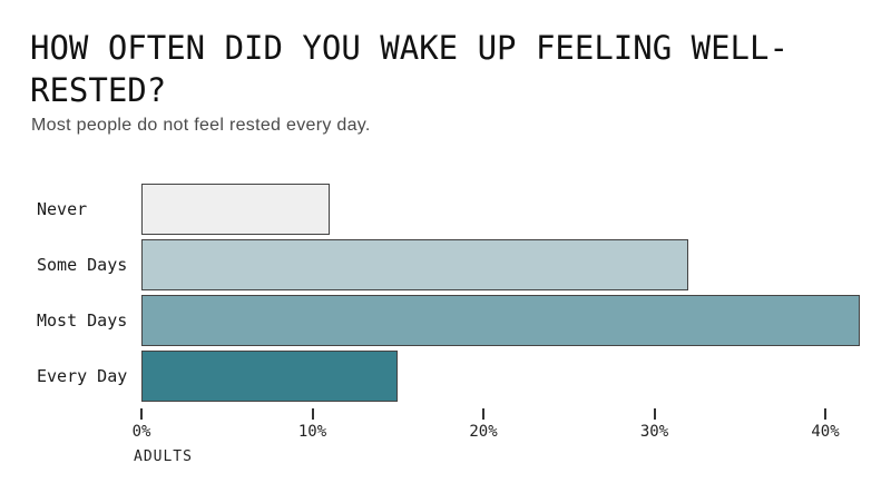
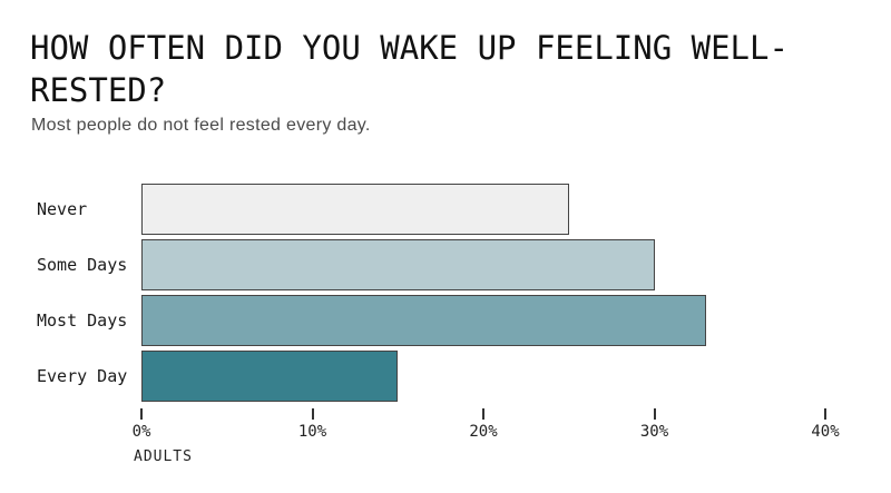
Never: 11% -> 25%
Some Days: 32% -> 30%
Most Days: 42% -> 33%
